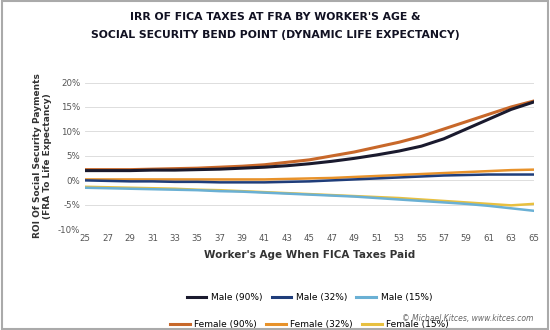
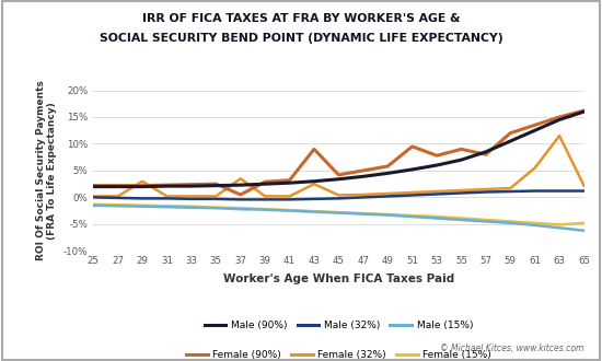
Female (32%)/29: 0.2% -> 3.0%
Female (90%)/37: 2.7% -> 0.5%
Female (32%)/37: 0.2% -> 3.5%
Female (90%)/43: 3.7% -> 9.0%
Female (32%)/43: 0.3% -> 2.5%
Female (90%)/51: 6.8% -> 9.5%
Female (90%)/57: 10.5% -> 8.0%
Female (32%)/61: 1.9% -> 5.5%
Female (32%)/63: 2.1% -> 11.5%
